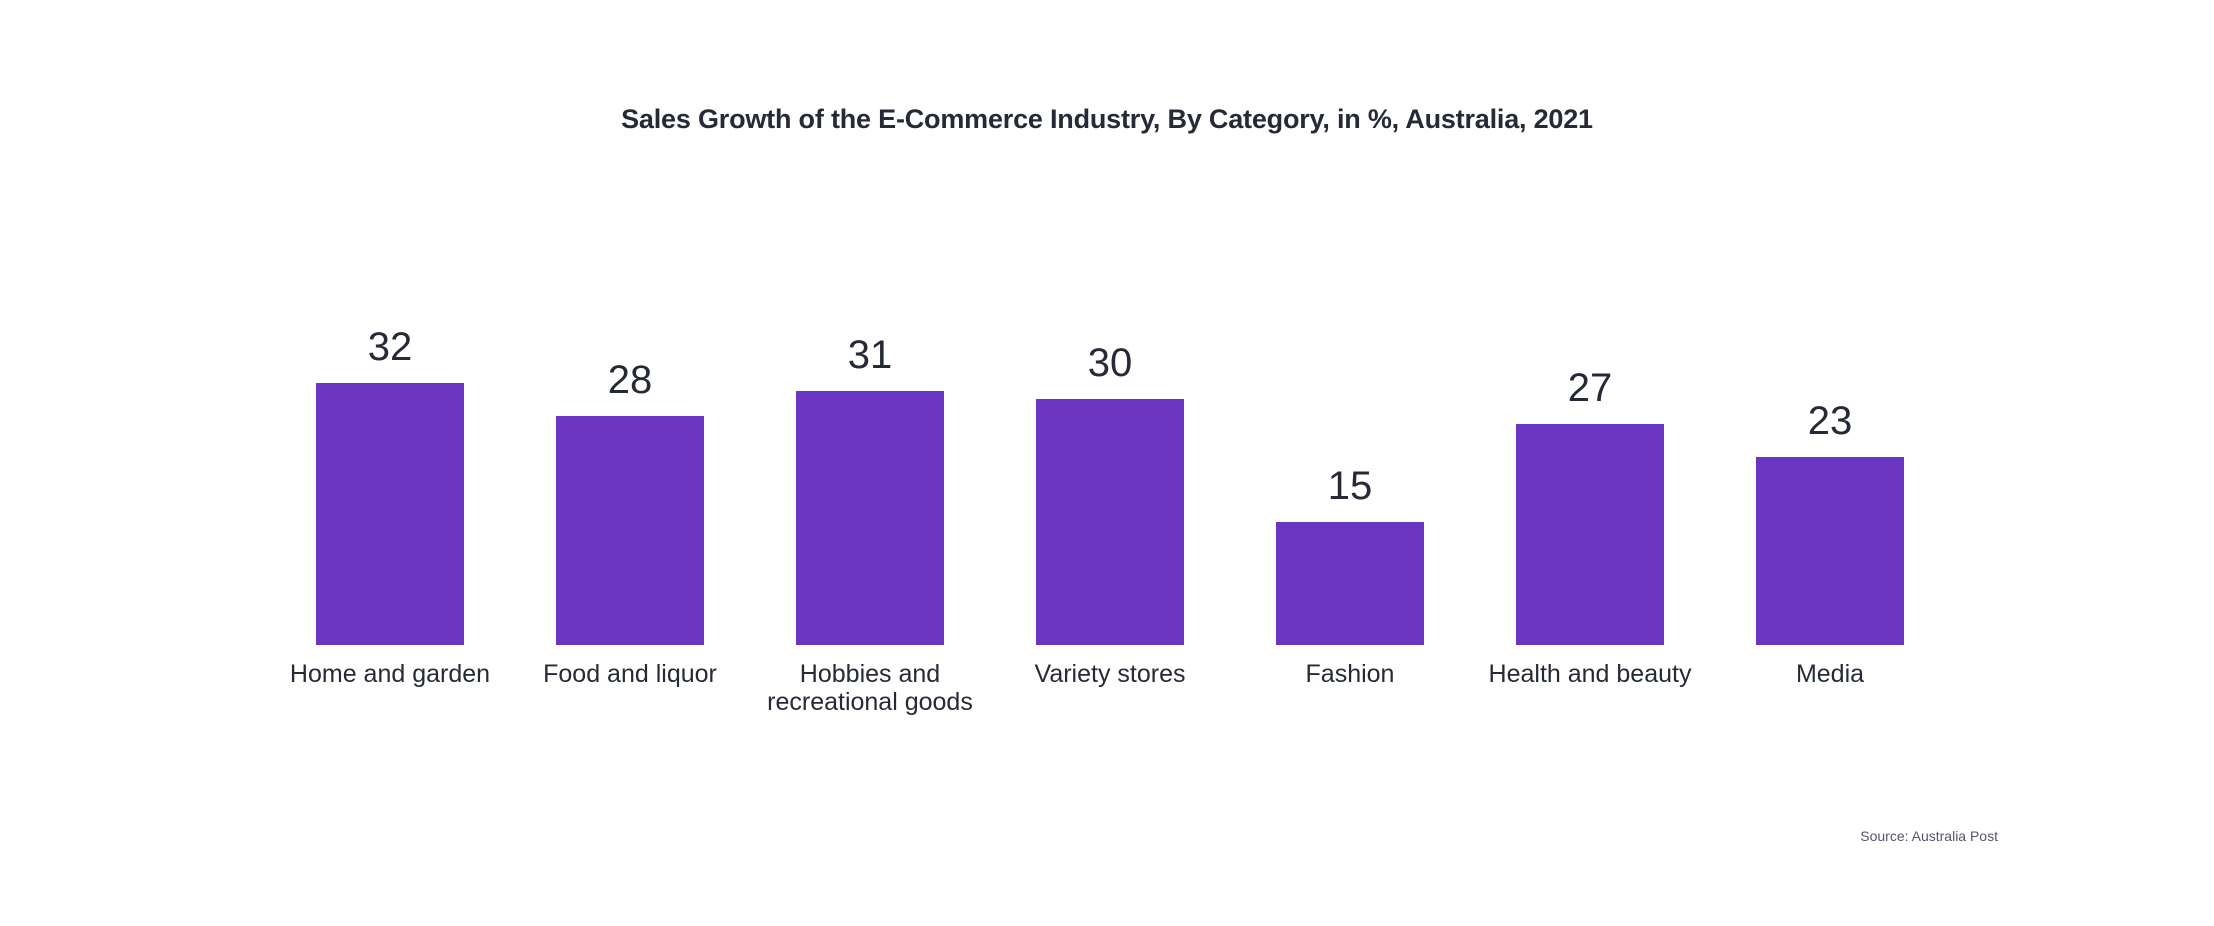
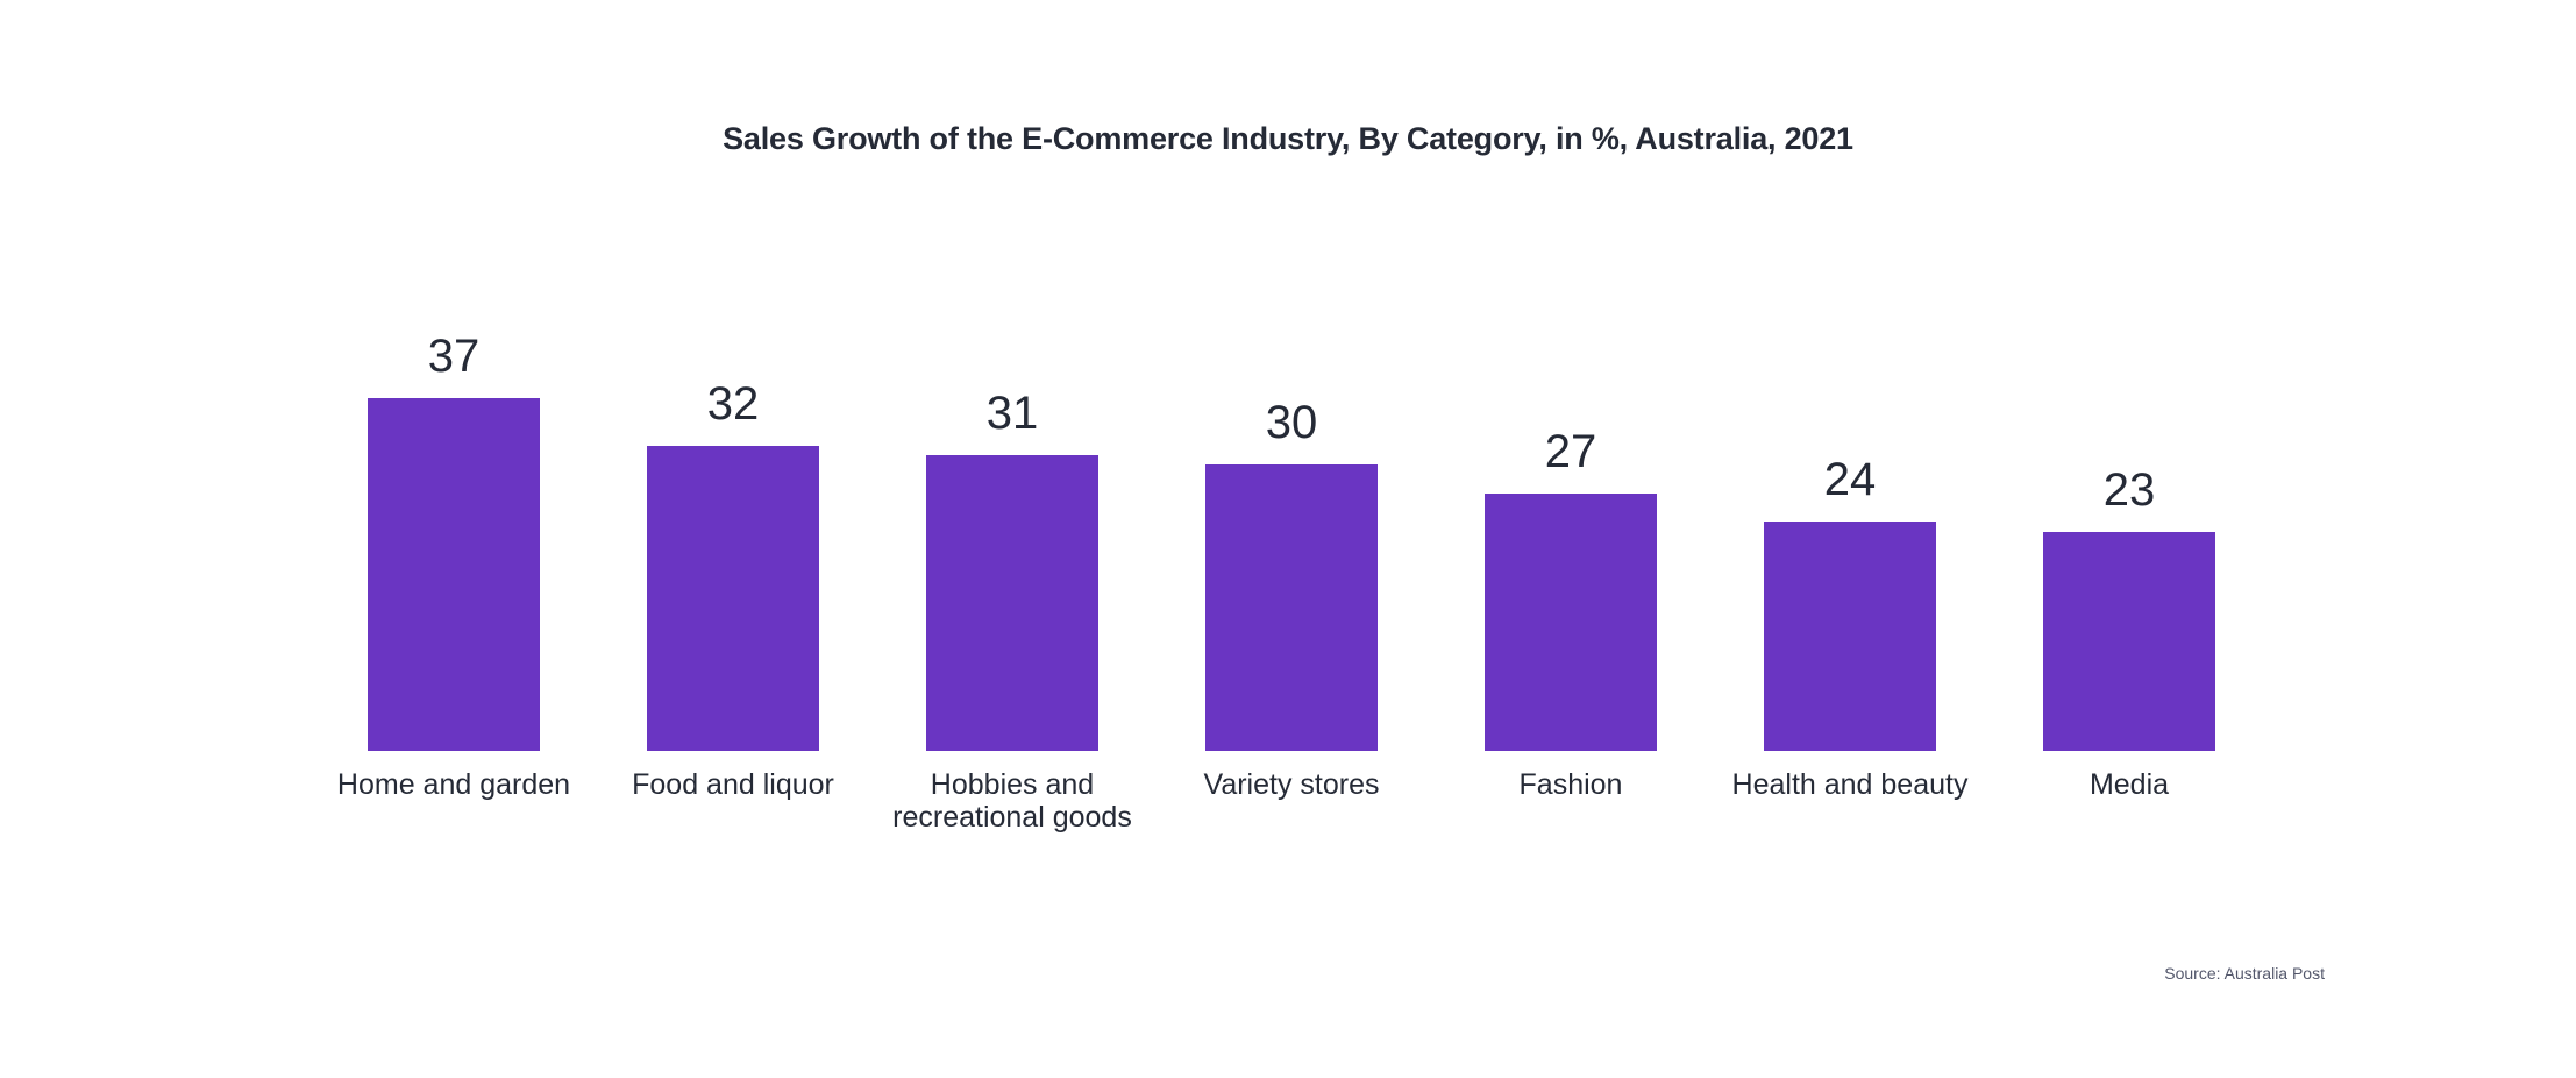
Home and garden: 32 -> 37
Food and liquor: 28 -> 32
Fashion: 15 -> 27
Health and beauty: 27 -> 24
